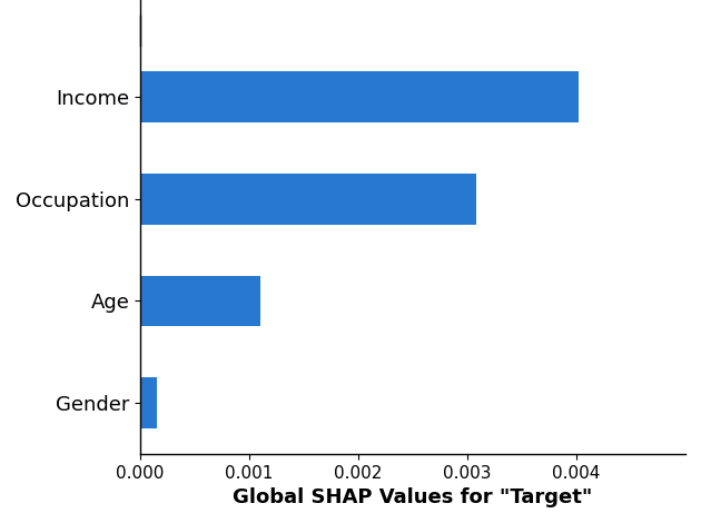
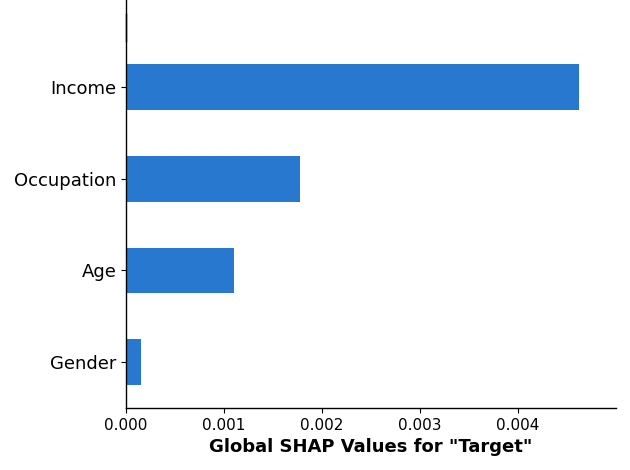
Income: 0.00402 -> 0.00462
Occupation: 0.00308 -> 0.00178
